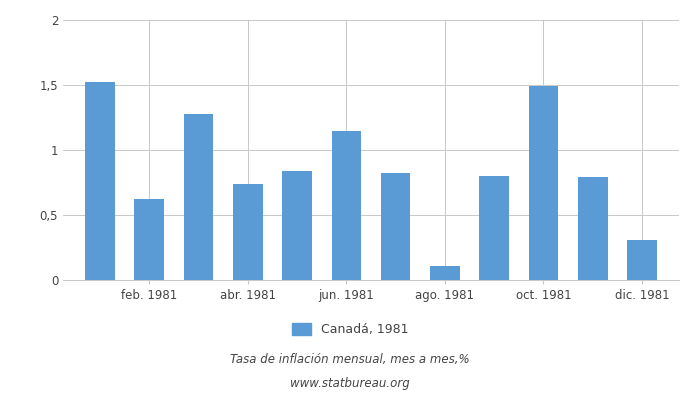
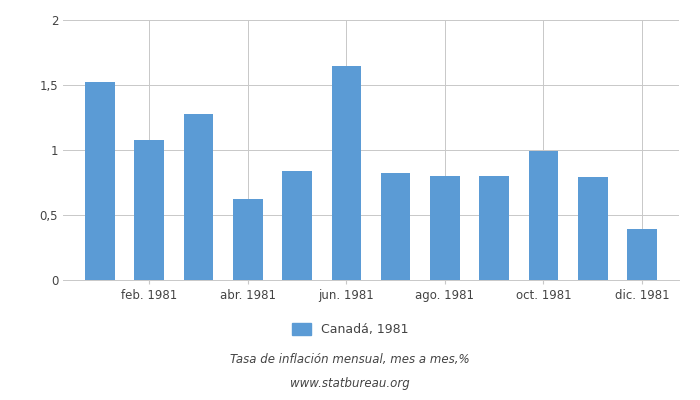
feb. 1981: 0,62 -> 1,08
abr. 1981: 0,74 -> 0,62
jun. 1981: 1,15 -> 1,65
ago. 1981: 0,11 -> 0,80
oct. 1981: 1,49 -> 0,99
dic. 1981: 0,31 -> 0,39
